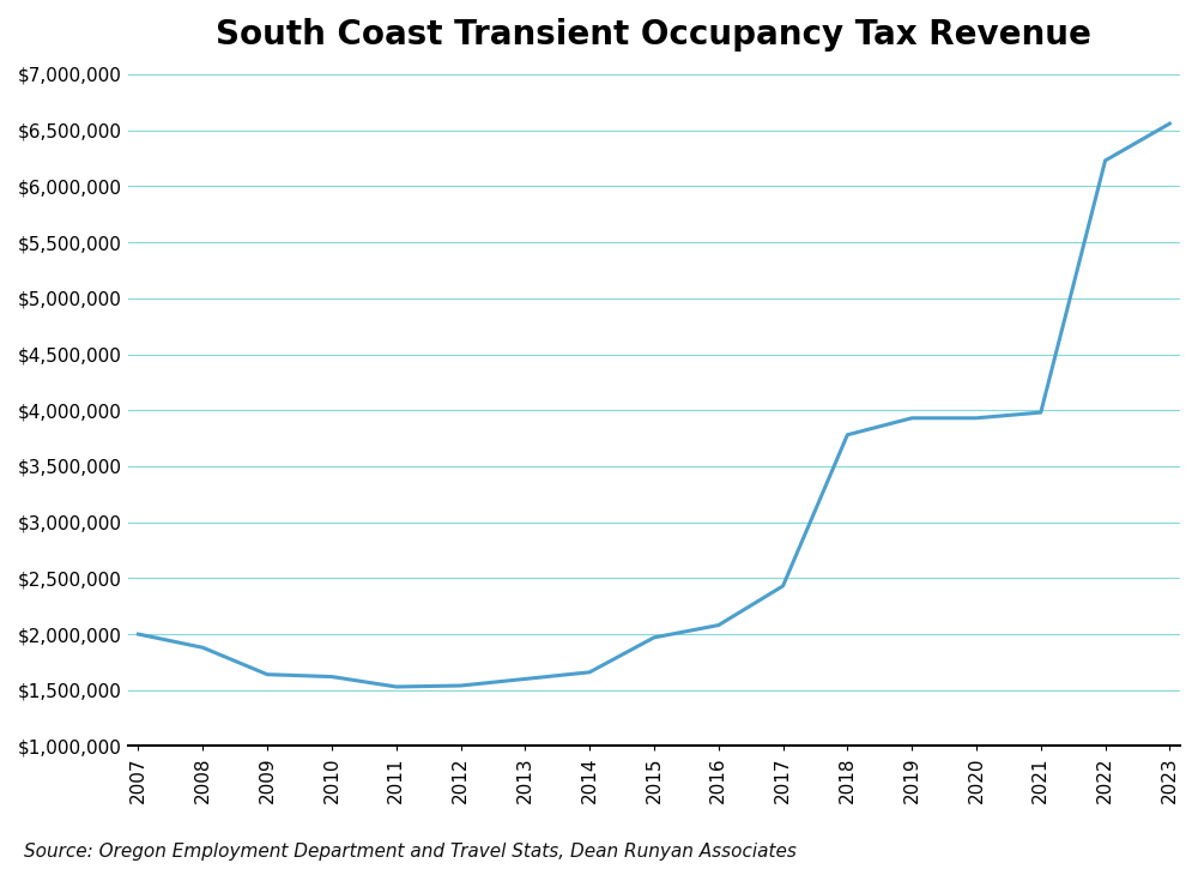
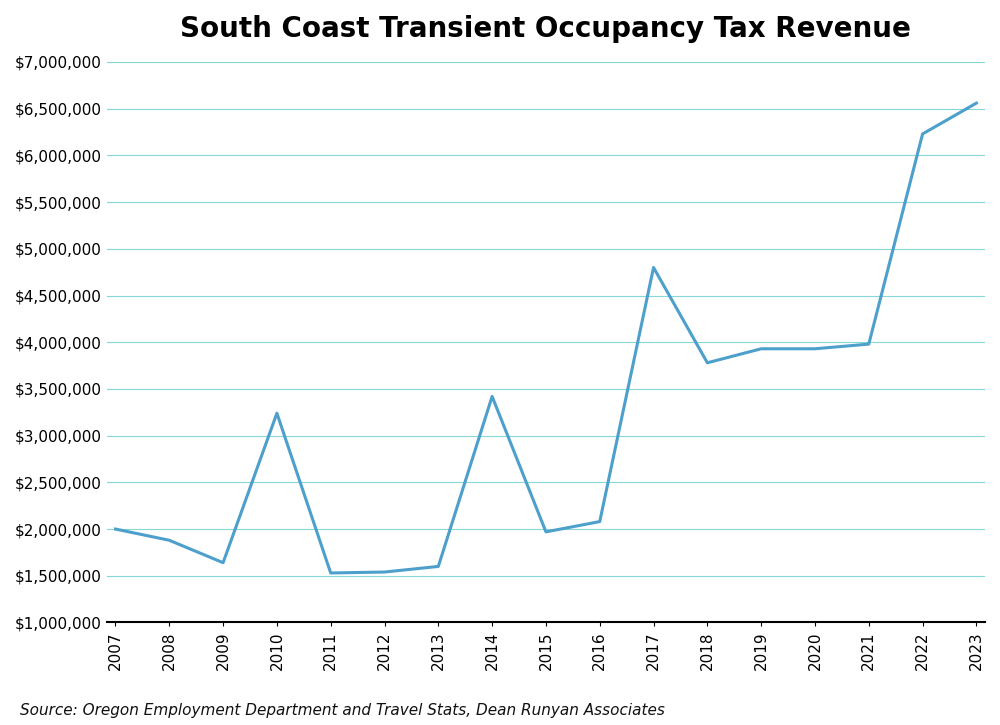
2010: $1,620,000 -> $3,240,000
2014: $1,660,000 -> $3,420,000
2017: $2,430,000 -> $4,800,000
